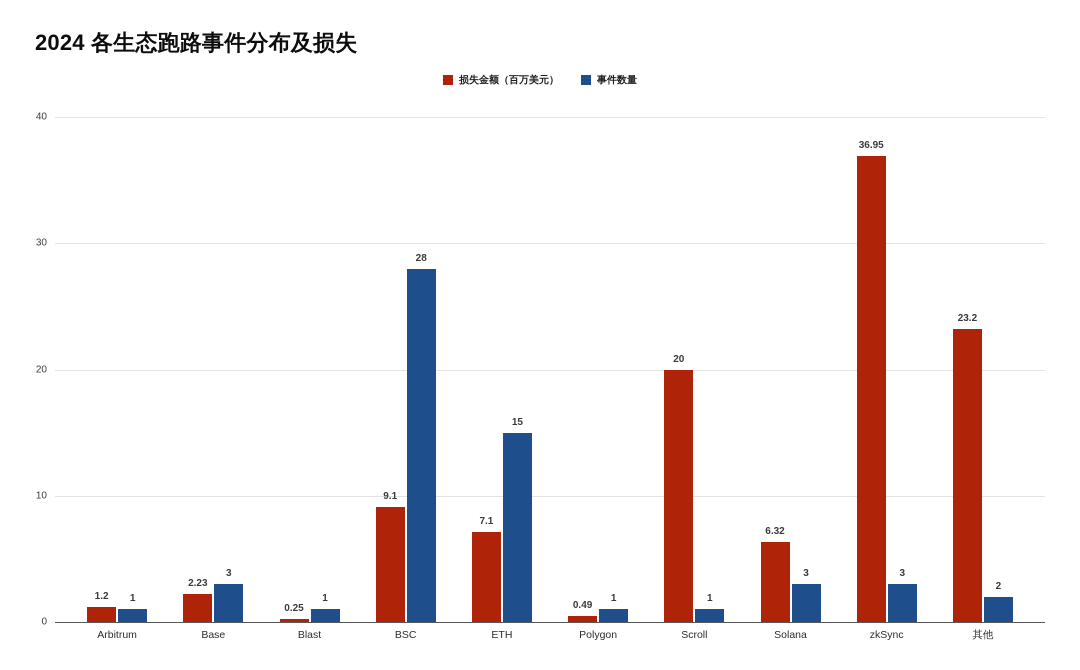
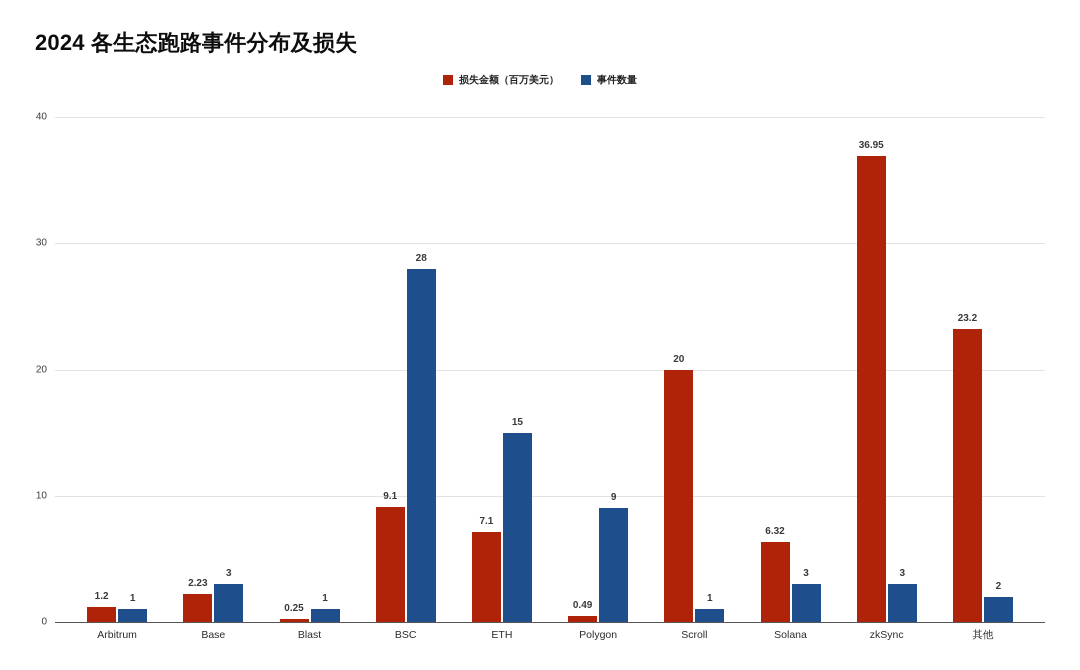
事件数量/Polygon: 1 -> 9
